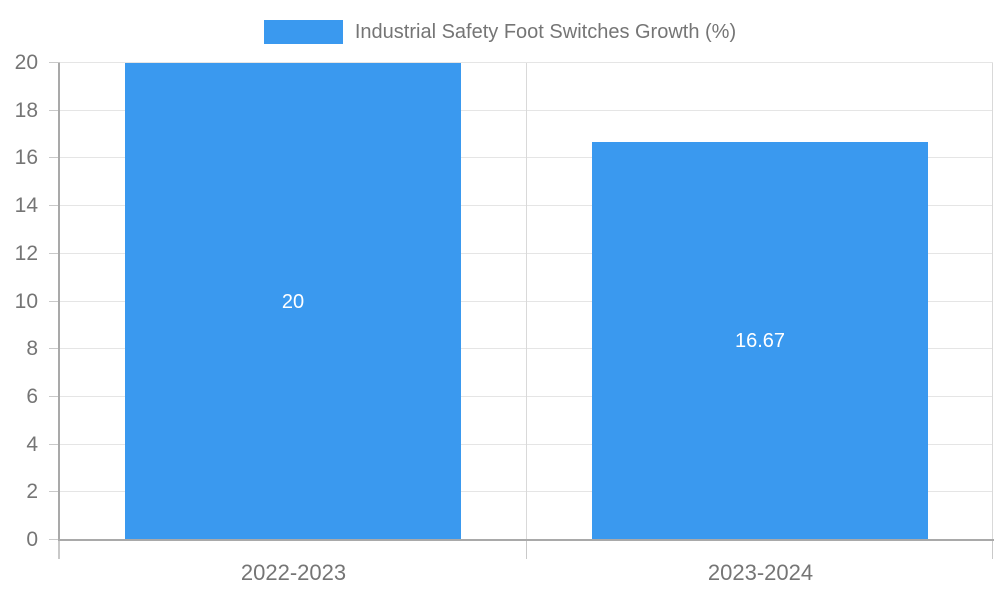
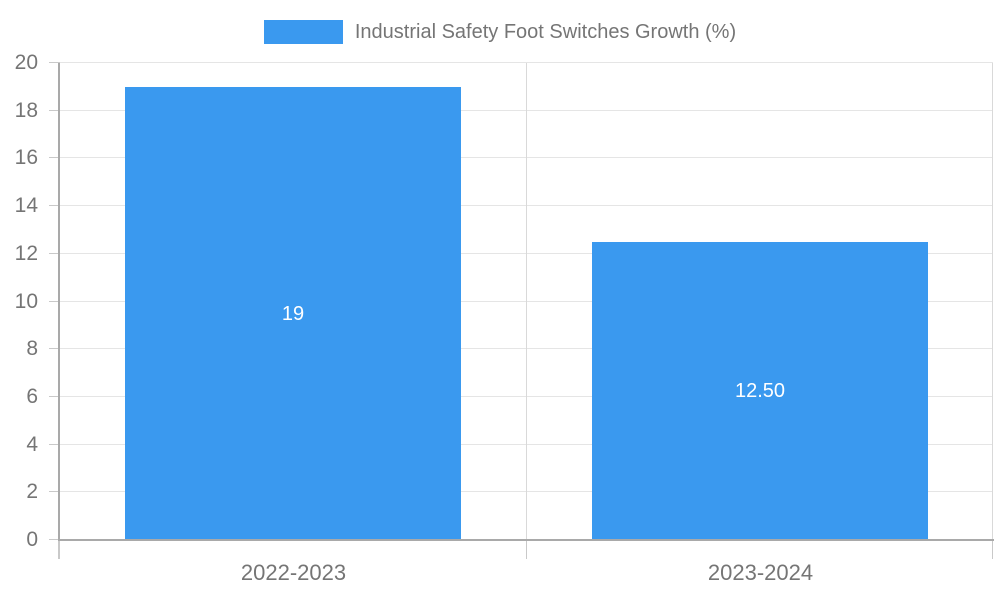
2022-2023: 20 -> 19
2023-2024: 16.67 -> 12.50
